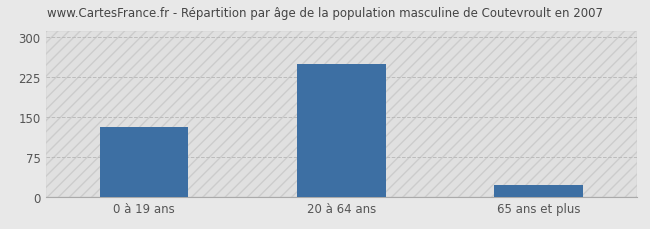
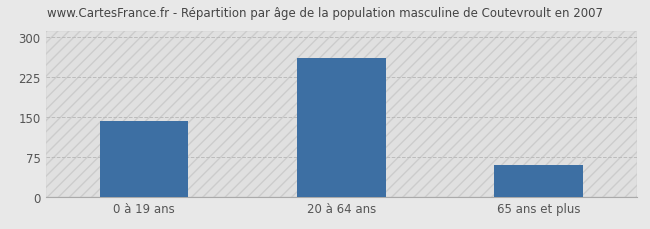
0 à 19 ans: 130 -> 142
20 à 64 ans: 248 -> 260
65 ans et plus: 22 -> 60
